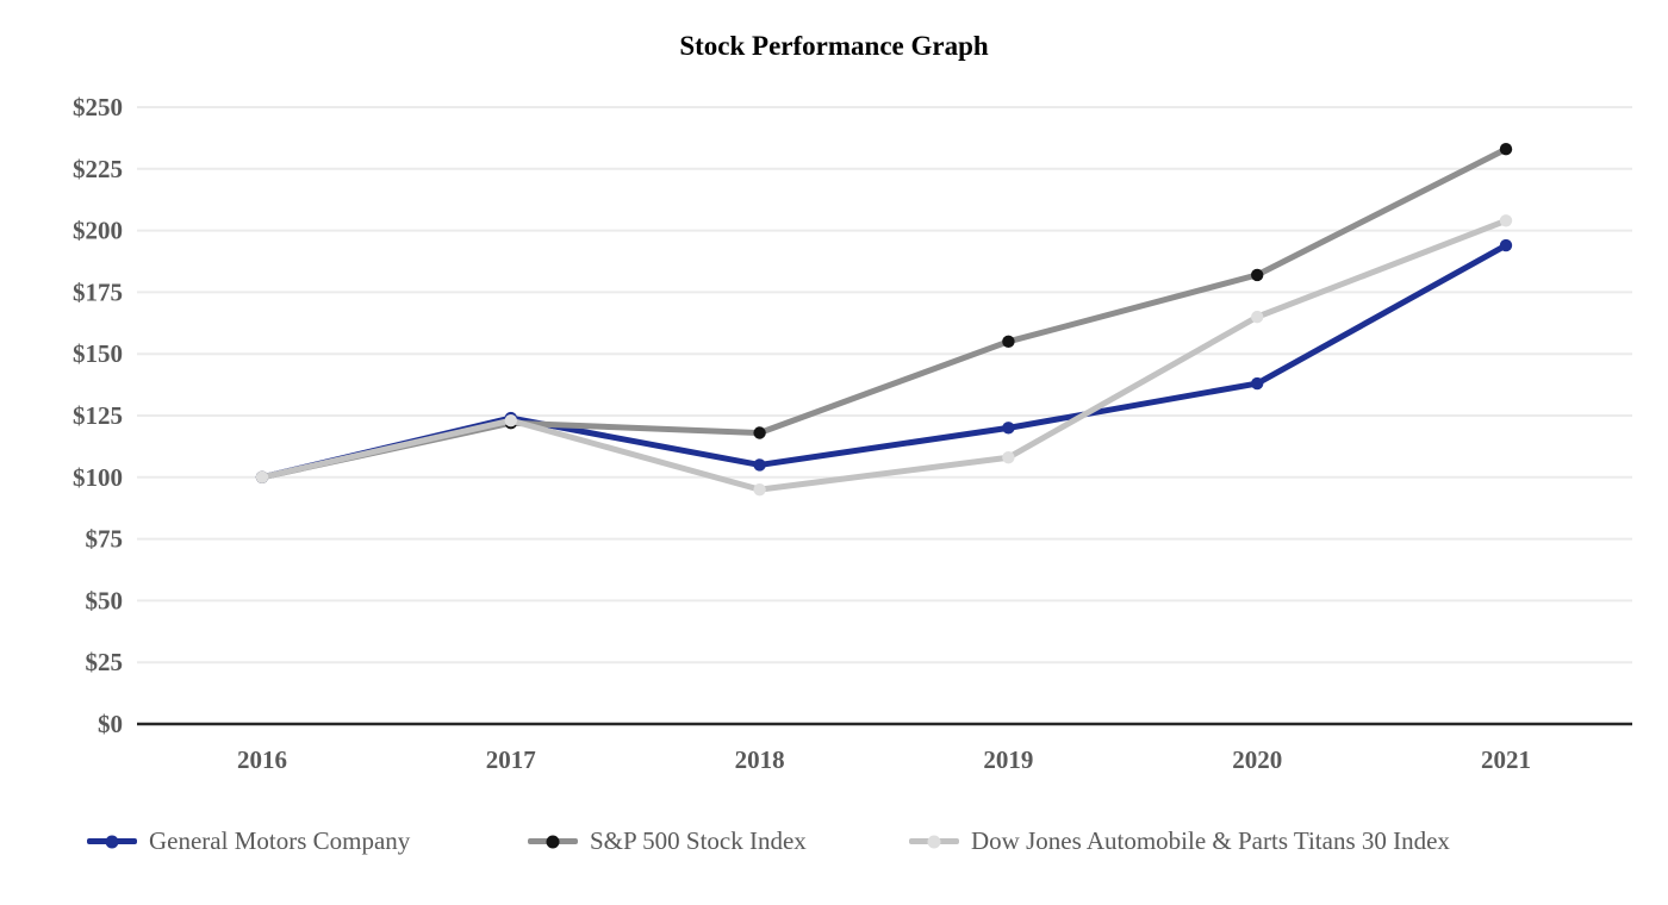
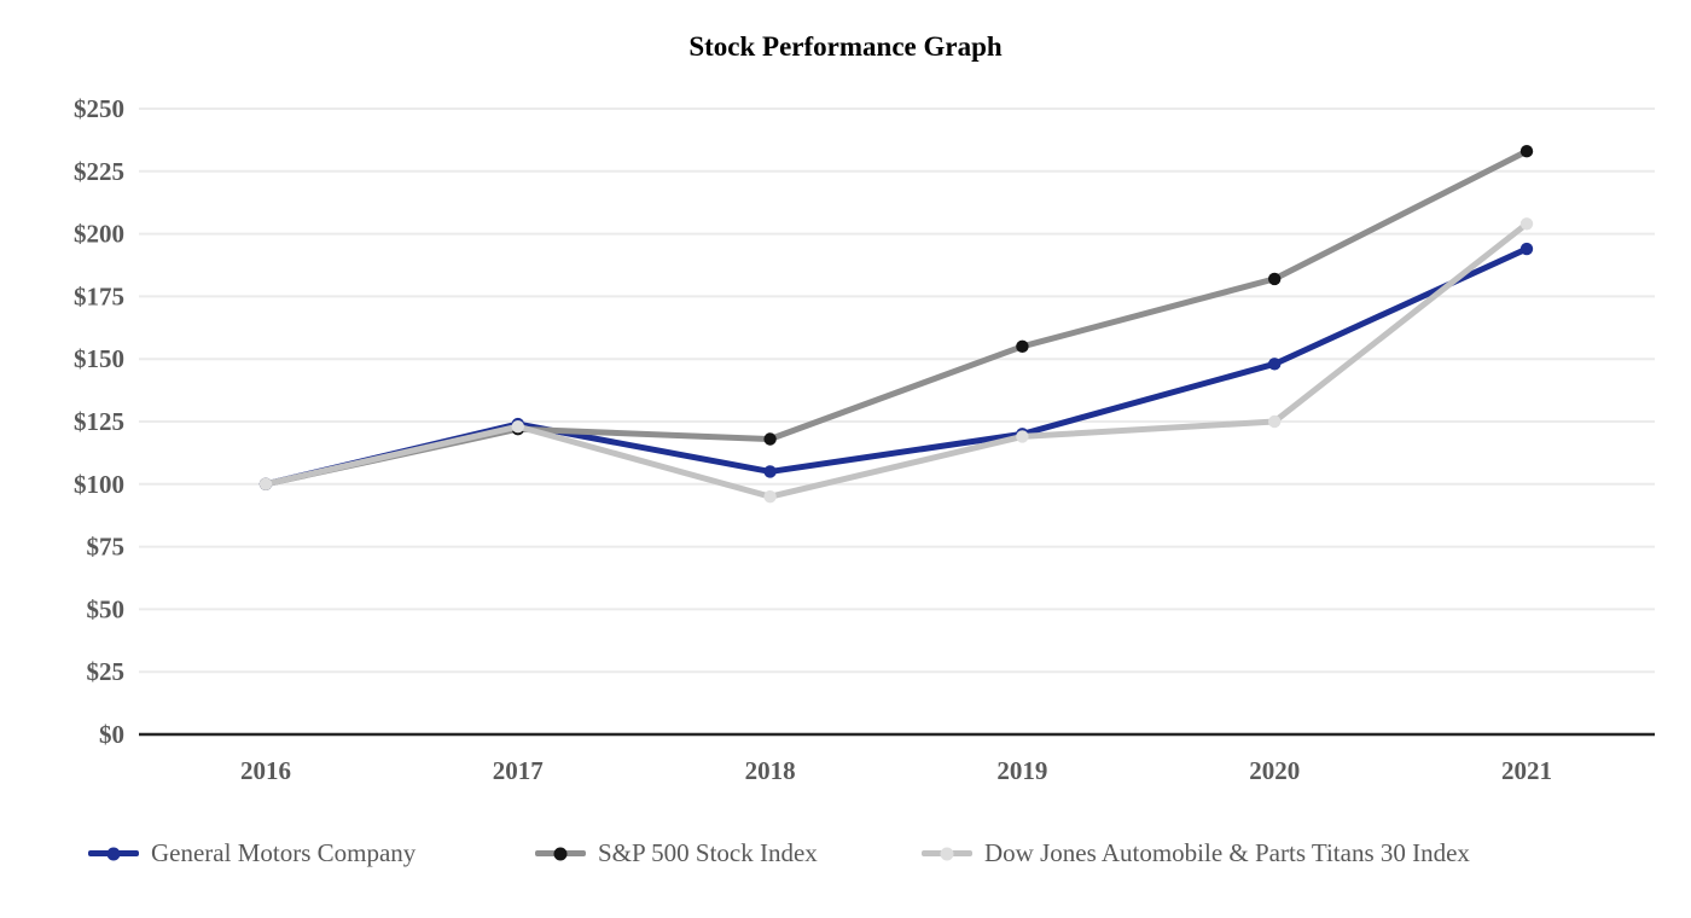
Dow Jones Automobile & Parts Titans 30 Index/2019: $108 -> $119
General Motors Company/2020: $138 -> $148
Dow Jones Automobile & Parts Titans 30 Index/2020: $165 -> $125
